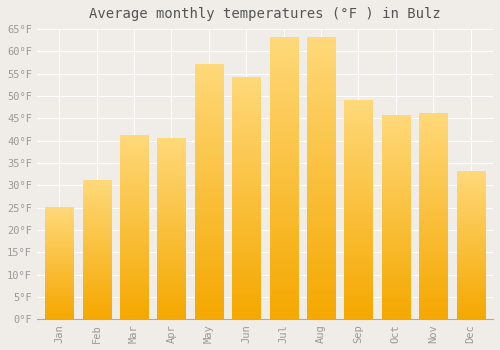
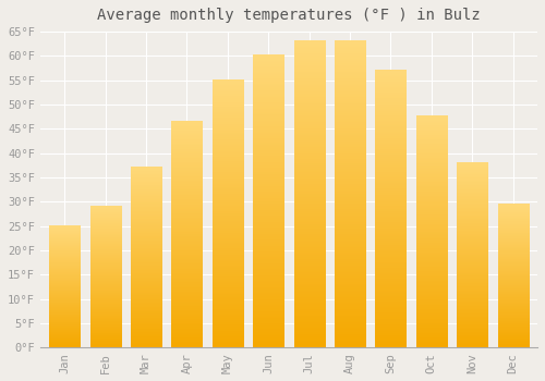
Feb: 31.0°F -> 29.0°F
Mar: 41.0°F -> 37.0°F
Apr: 40.5°F -> 46.5°F
May: 57.0°F -> 55.0°F
Jun: 54.0°F -> 60.0°F
Sep: 49.0°F -> 57.0°F
Oct: 45.5°F -> 47.5°F
Nov: 46.0°F -> 38.0°F
Dec: 33.0°F -> 29.5°F
